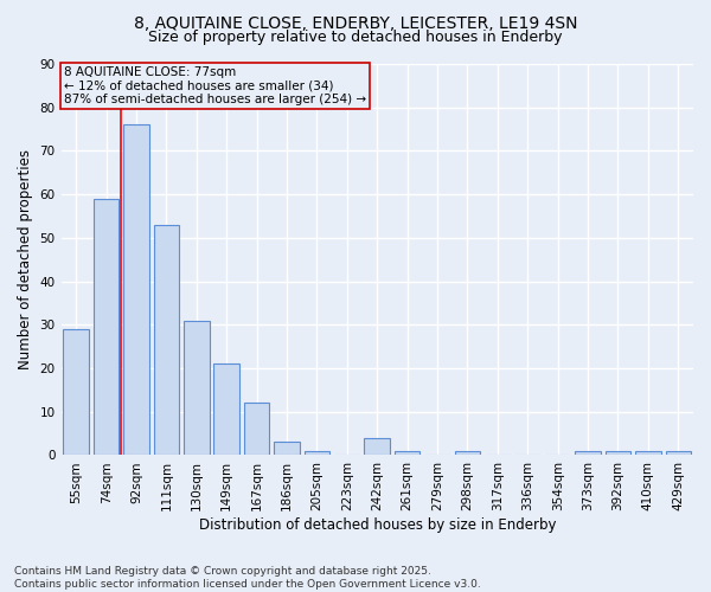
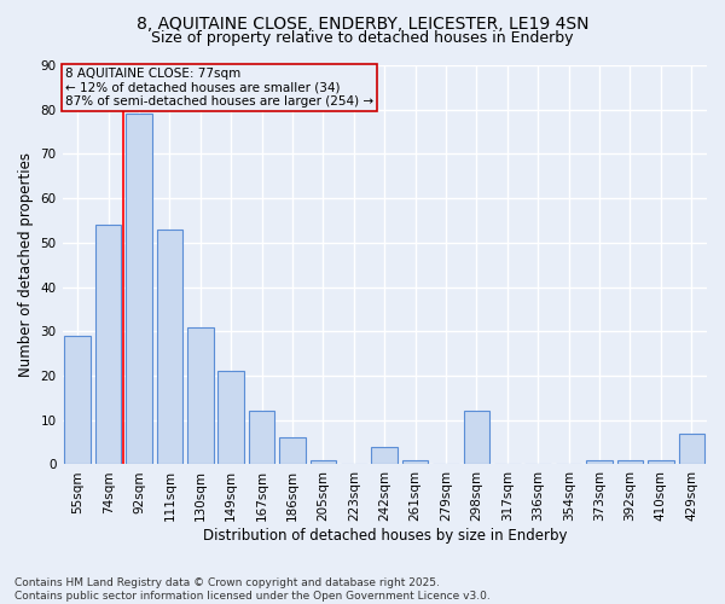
74sqm: 59 -> 54
92sqm: 76 -> 79
186sqm: 3 -> 6
298sqm: 1 -> 12
429sqm: 1 -> 7
